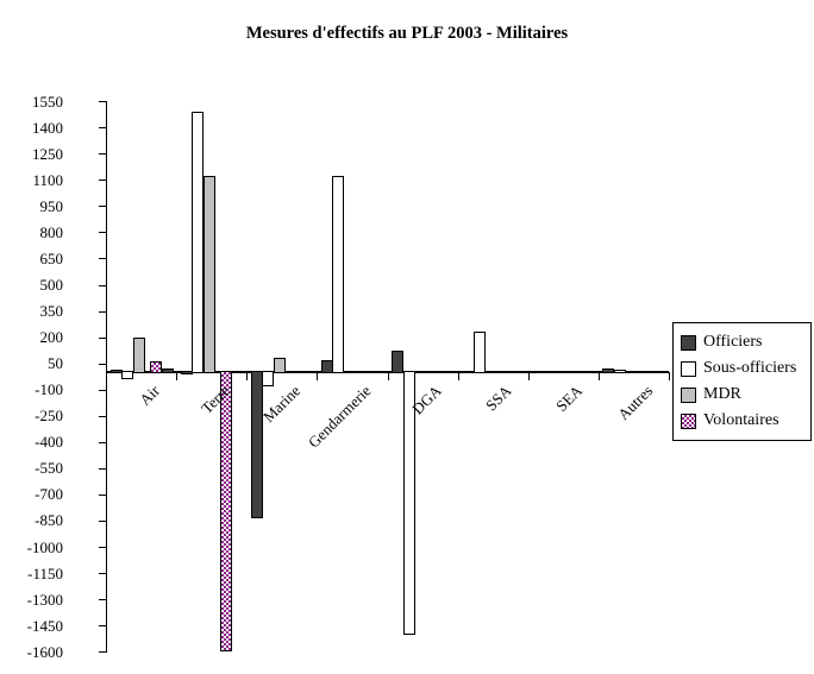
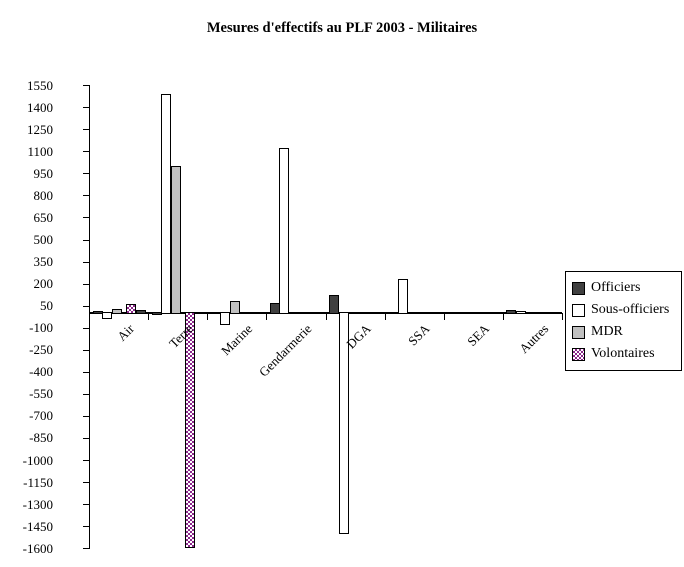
MDR/Air: 200 -> 30
MDR/Terre: 1120 -> 1000
Officiers/Marine: -840 -> -10
